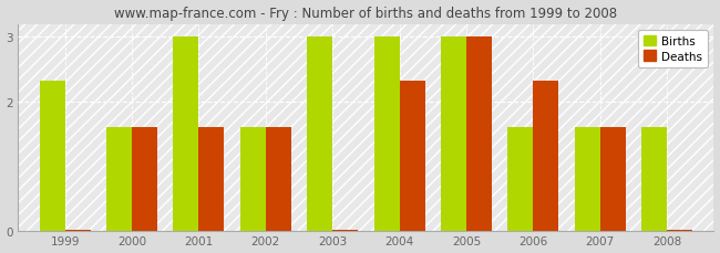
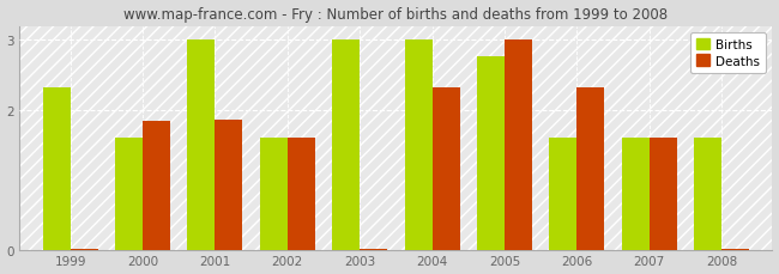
Deaths/2000: 1.60 -> 1.84
Deaths/2001: 1.60 -> 1.86
Births/2005: 3.00 -> 2.76
